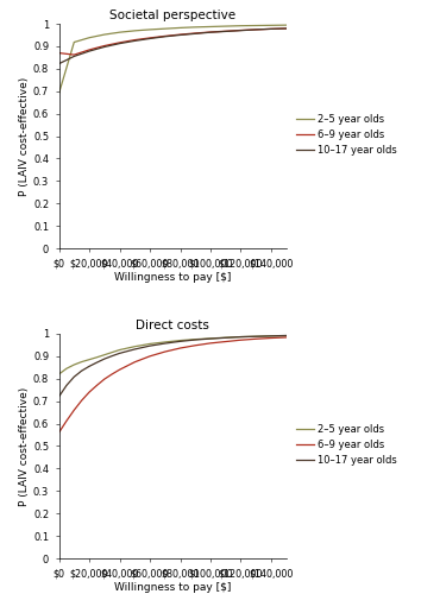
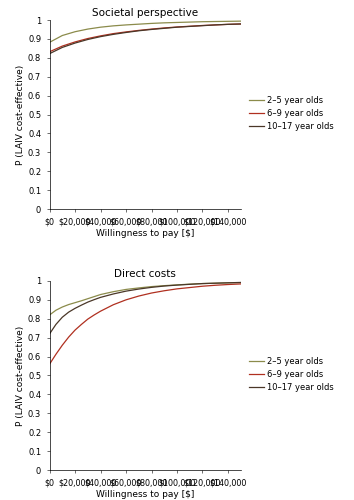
Societal perspective/2–5 year olds/$0: 0.69 -> 0.88
Societal perspective/6–9 year olds/$0: 0.87 -> 0.83
